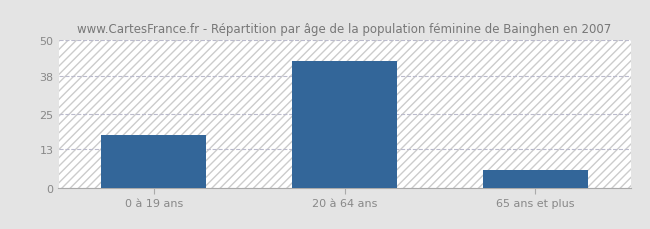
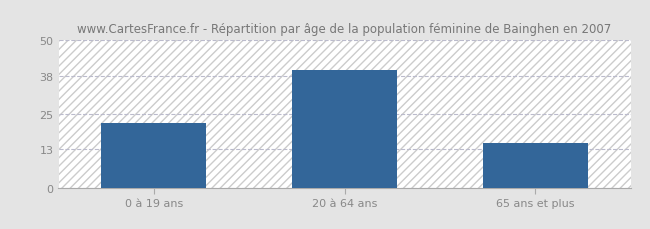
0 à 19 ans: 18 -> 22
20 à 64 ans: 43 -> 40
65 ans et plus: 6 -> 15
